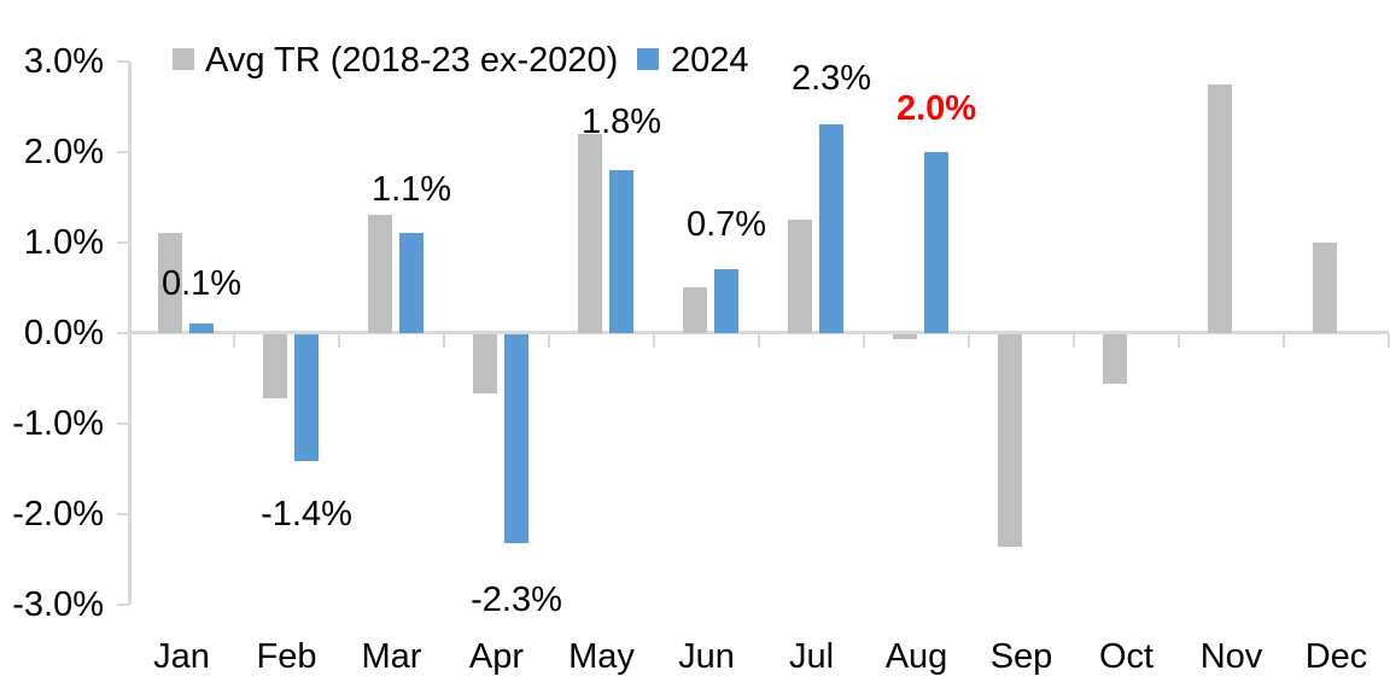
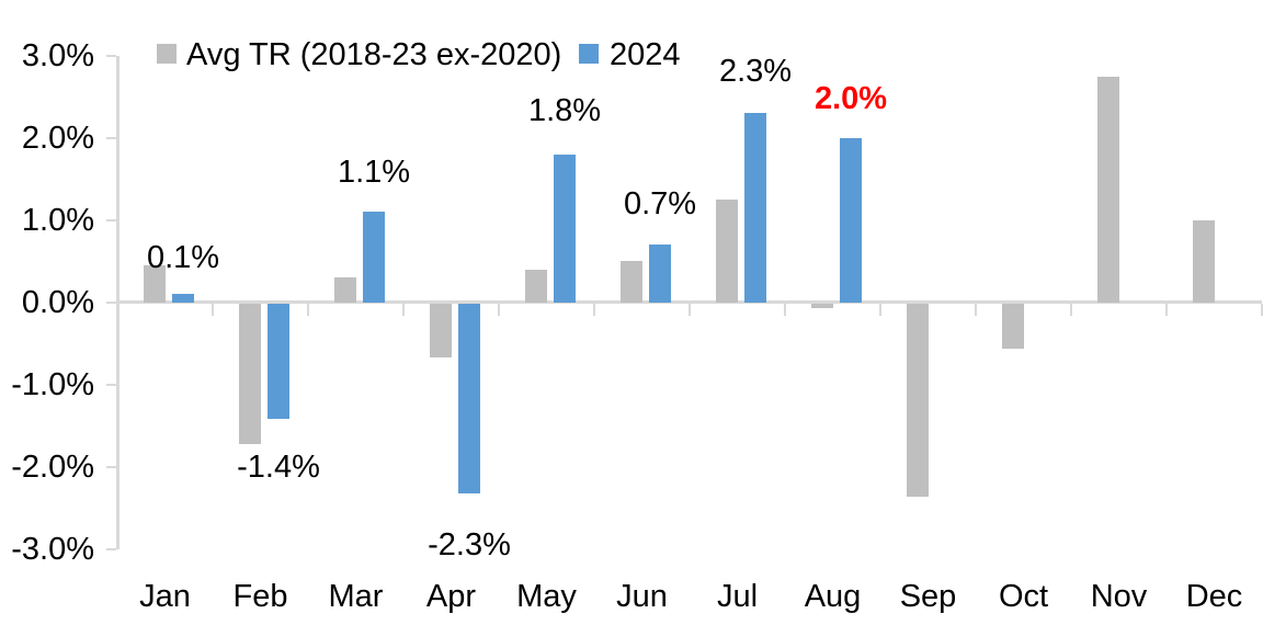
Avg TR (2018-23 ex-2020)/Jan: 1.1% -> 0.5%
Avg TR (2018-23 ex-2020)/Feb: -0.7% -> -1.7%
Avg TR (2018-23 ex-2020)/Mar: 1.3% -> 0.3%
Avg TR (2018-23 ex-2020)/May: 2.2% -> 0.4%
